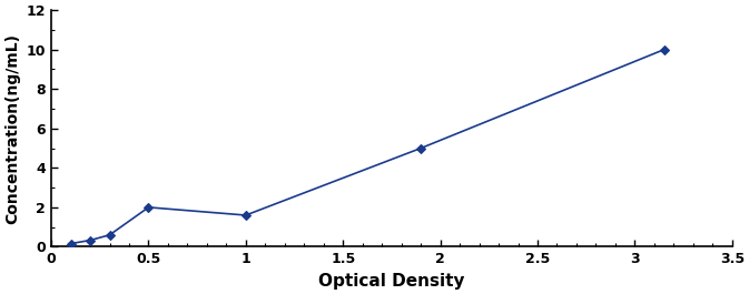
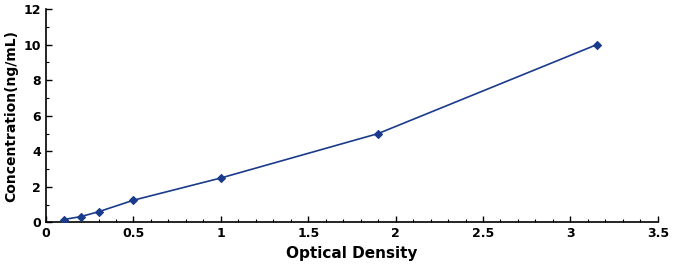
0.5: 2.0 -> 1.2
1: 1.6 -> 2.5
